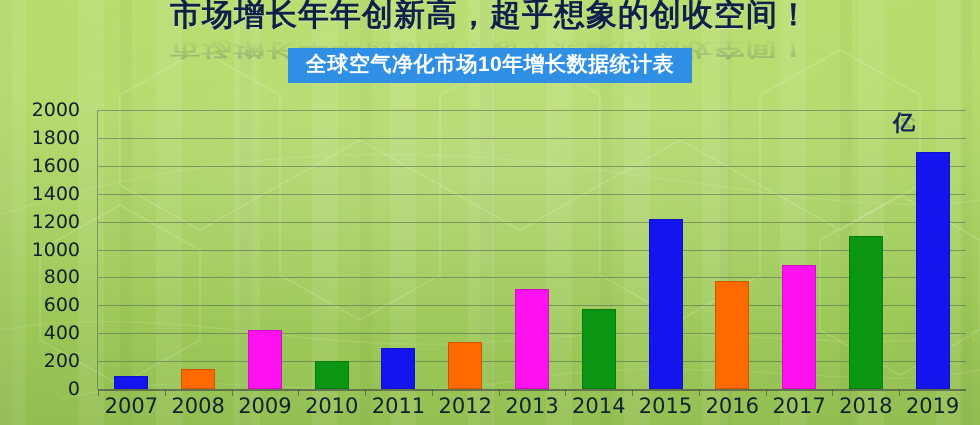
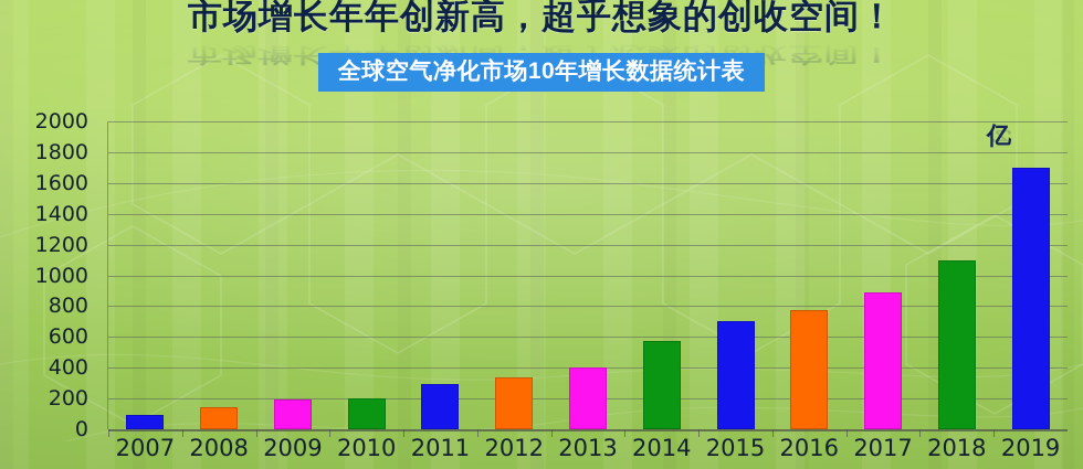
2009: 420 -> 200
2013: 720 -> 400
2015: 1220 -> 700
